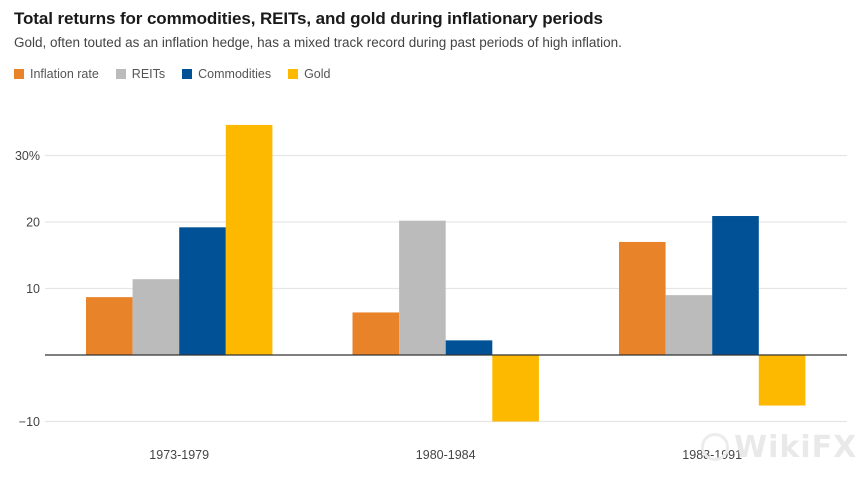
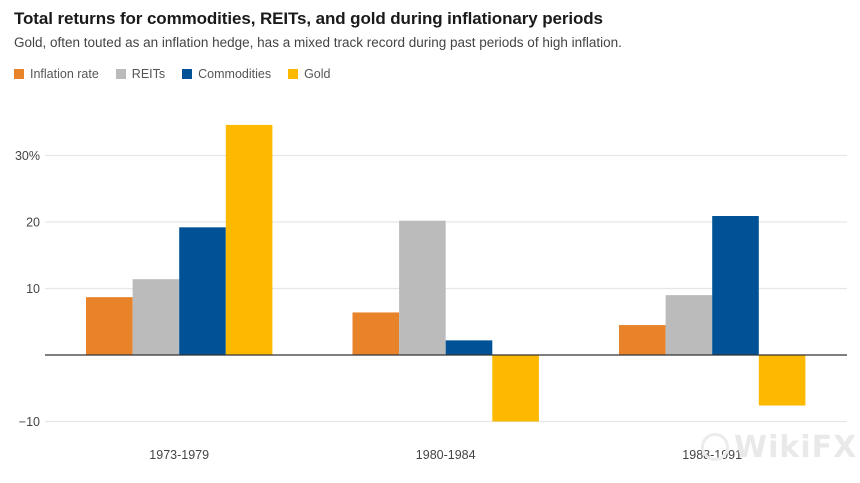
Inflation rate/1988-1991: 17% -> 4%
